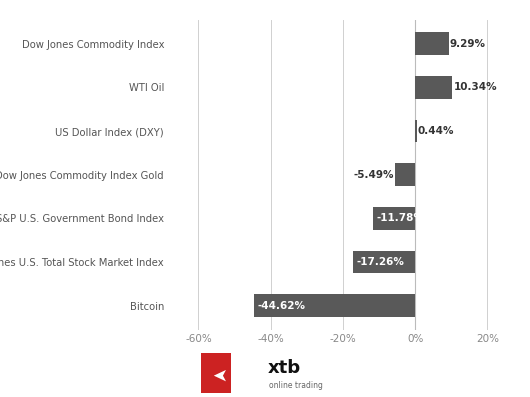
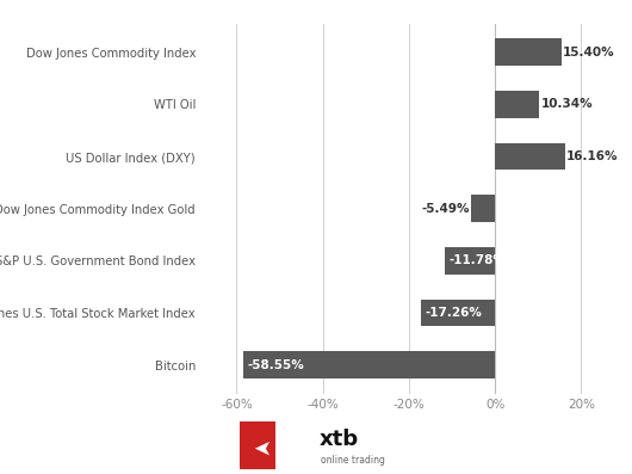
Dow Jones Commodity Index: 9.29% -> 15.40%
US Dollar Index (DXY): 0.44% -> 16.16%
Bitcoin: -44.62% -> -58.55%
